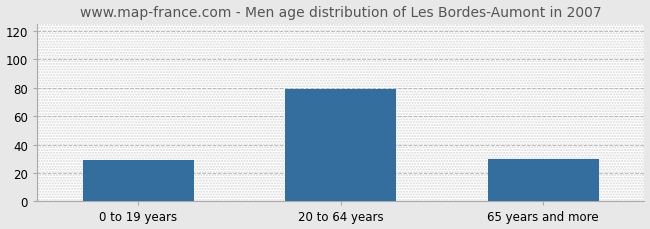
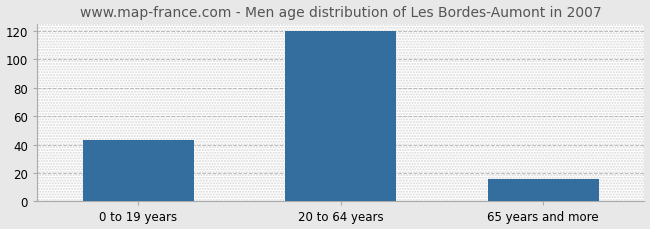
0 to 19 years: 29 -> 43
20 to 64 years: 79 -> 120
65 years and more: 30 -> 16
